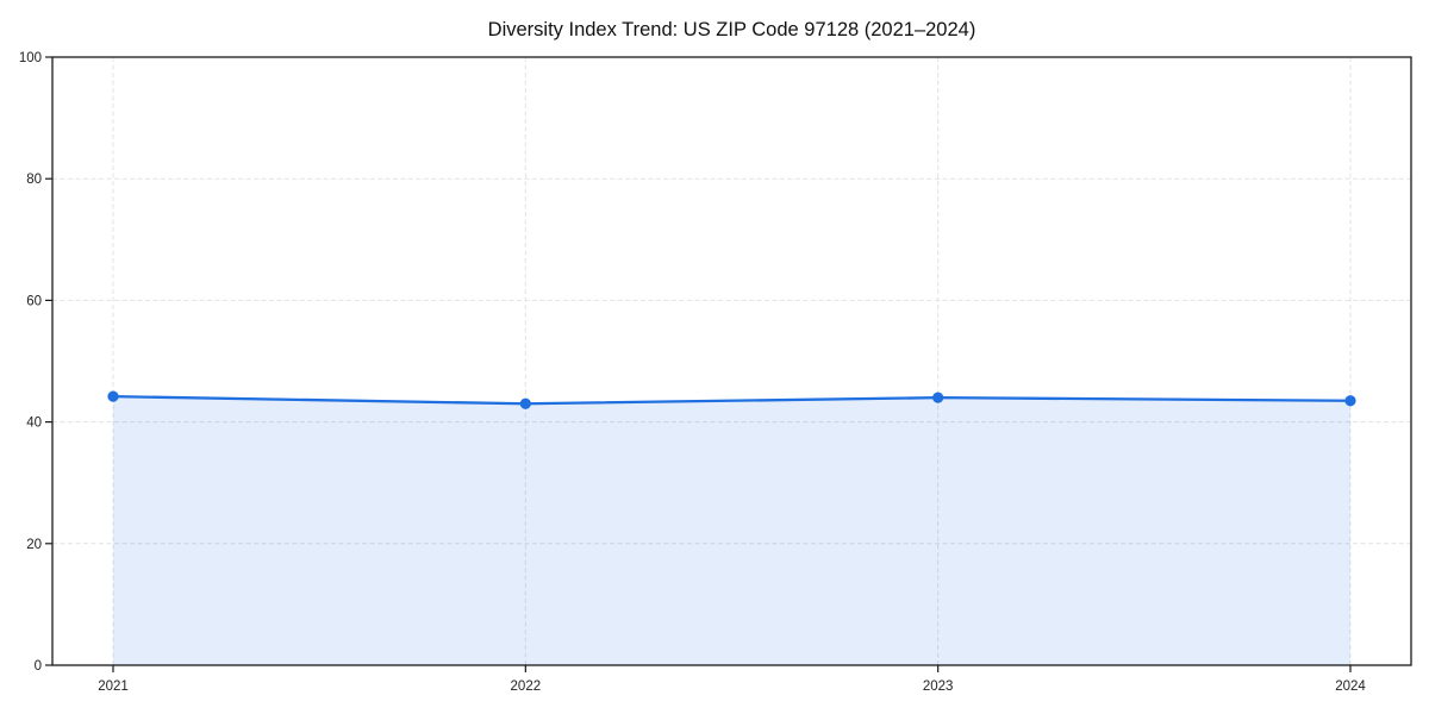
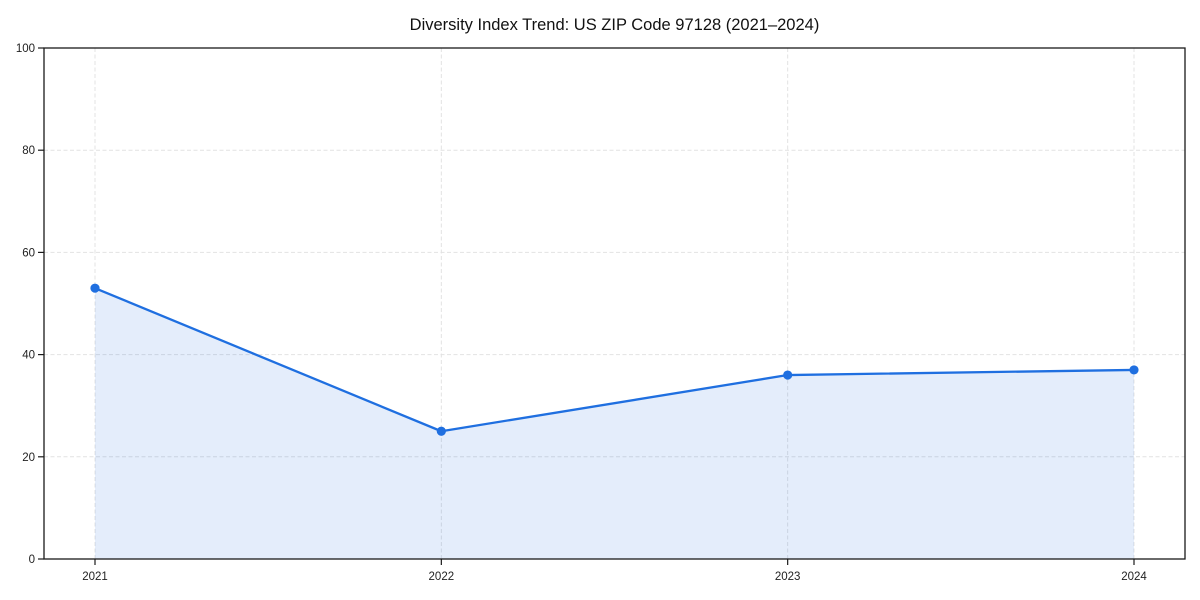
2021: 44 -> 53
2022: 43 -> 25
2023: 44 -> 36
2024: 44 -> 37
